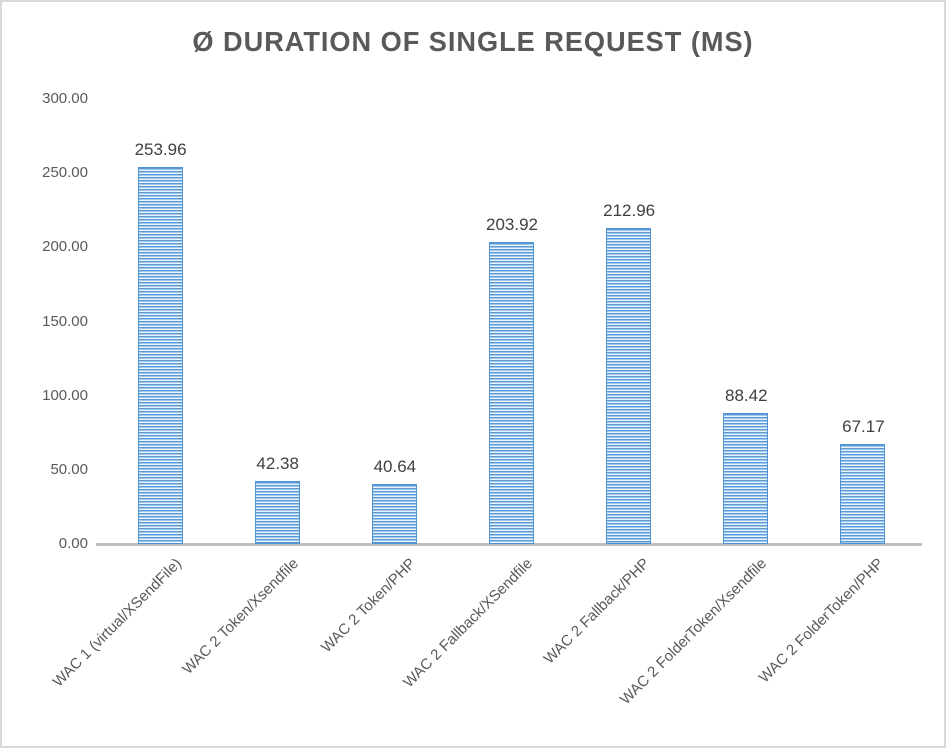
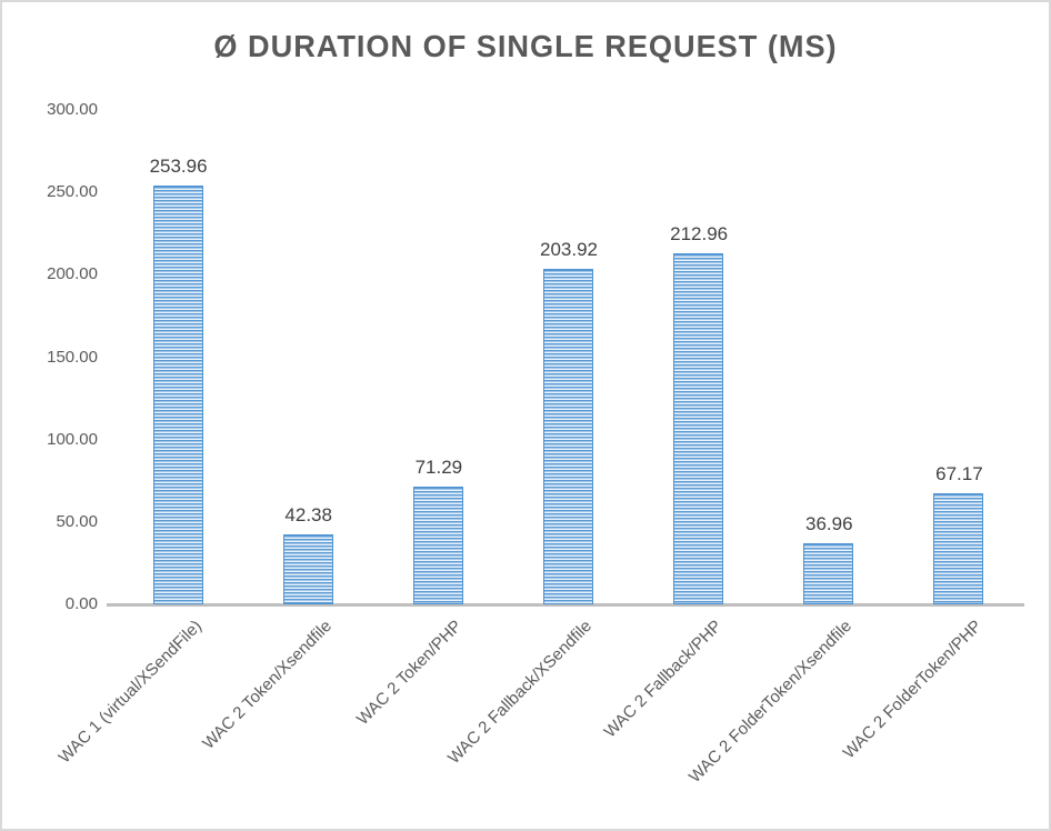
WAC 2 Token/PHP: 40.64 -> 71.29
WAC 2 FolderToken/Xsendfile: 88.42 -> 36.96
